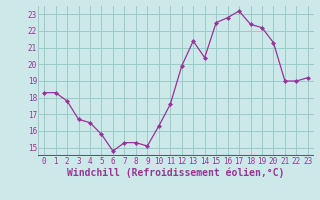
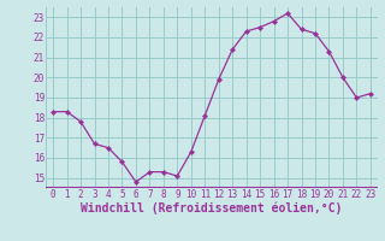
11: 17.6 -> 18.1
14: 20.4 -> 22.3
21: 19.0 -> 20.0
